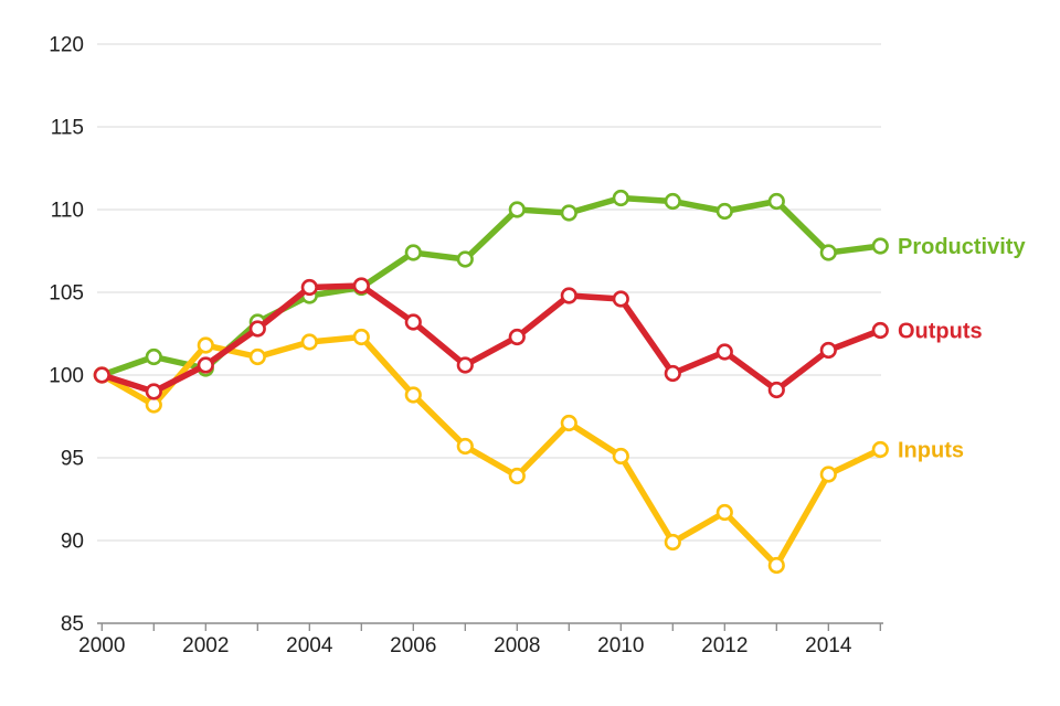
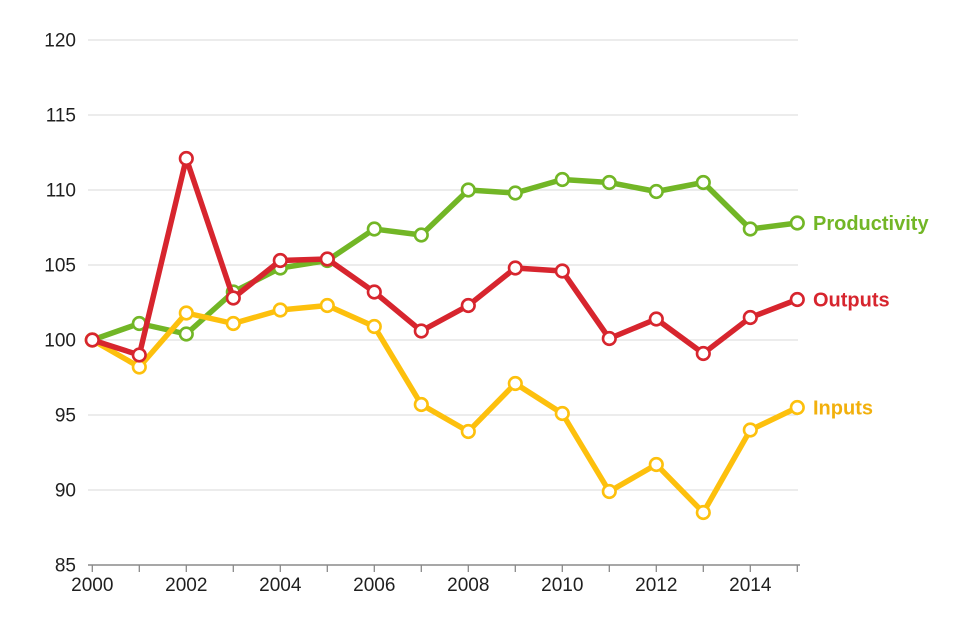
Outputs/2002: 100.6 -> 112.1
Inputs/2006: 98.8 -> 100.9
